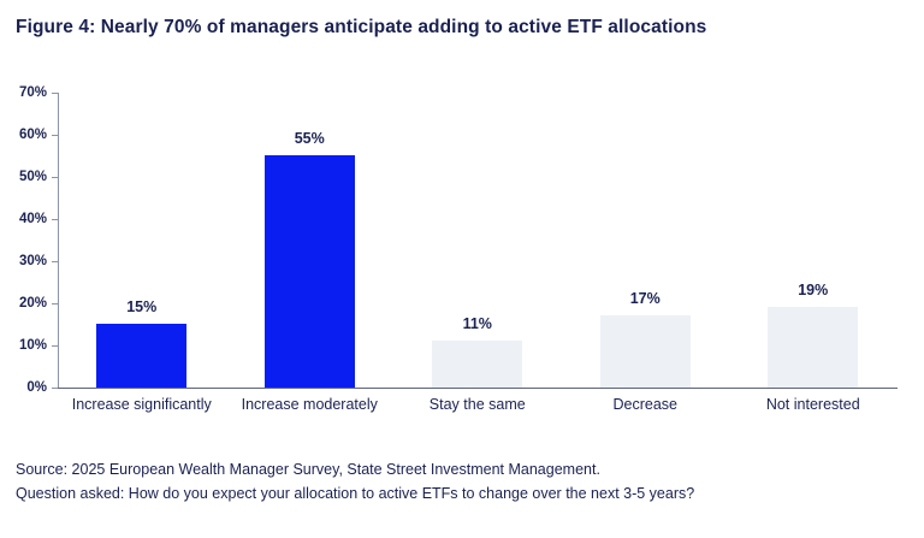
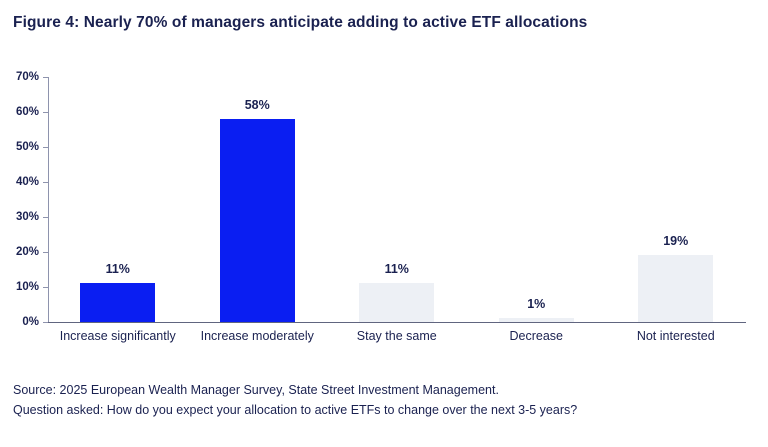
Increase significantly: 15% -> 11%
Increase moderately: 55% -> 58%
Decrease: 17% -> 1%
